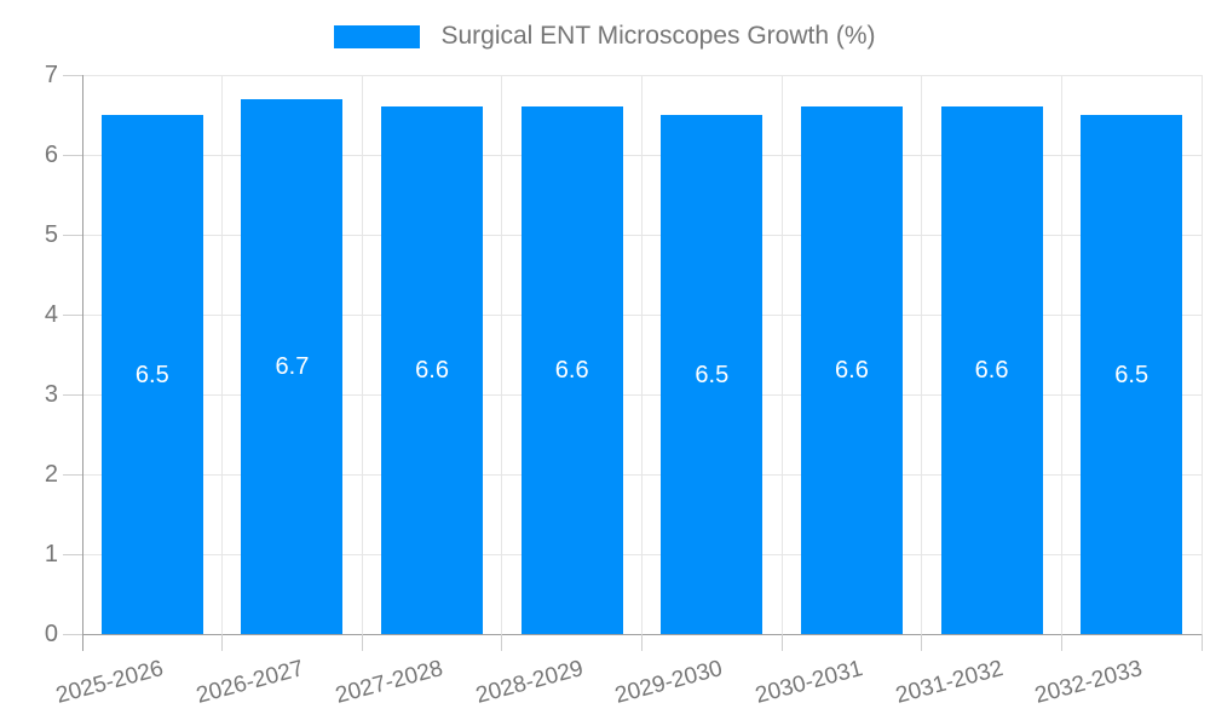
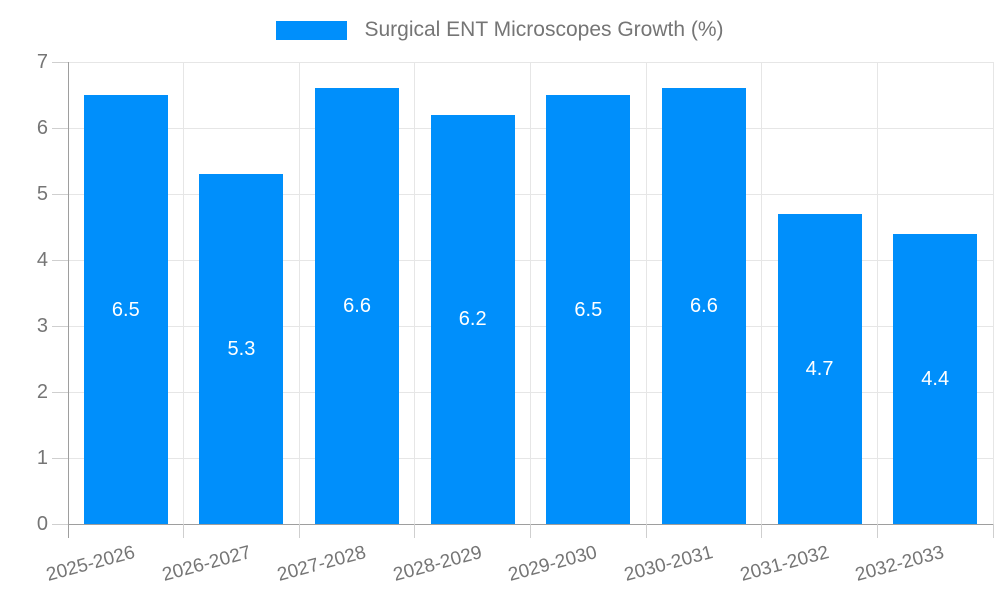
2026-2027: 6.7 -> 5.3
2028-2029: 6.6 -> 6.2
2031-2032: 6.6 -> 4.7
2032-2033: 6.5 -> 4.4
